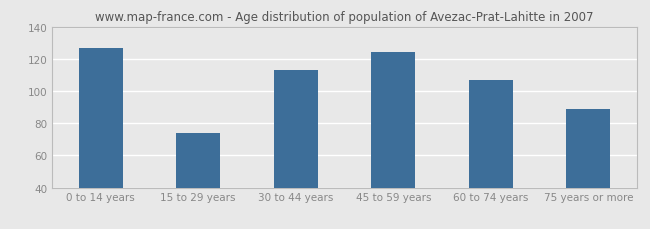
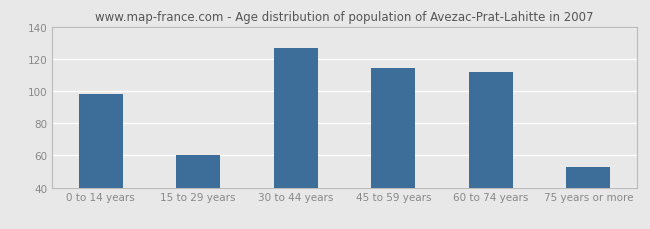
0 to 14 years: 127 -> 98
15 to 29 years: 74 -> 60
30 to 44 years: 113 -> 127
45 to 59 years: 124 -> 114
60 to 74 years: 107 -> 112
75 years or more: 89 -> 53
